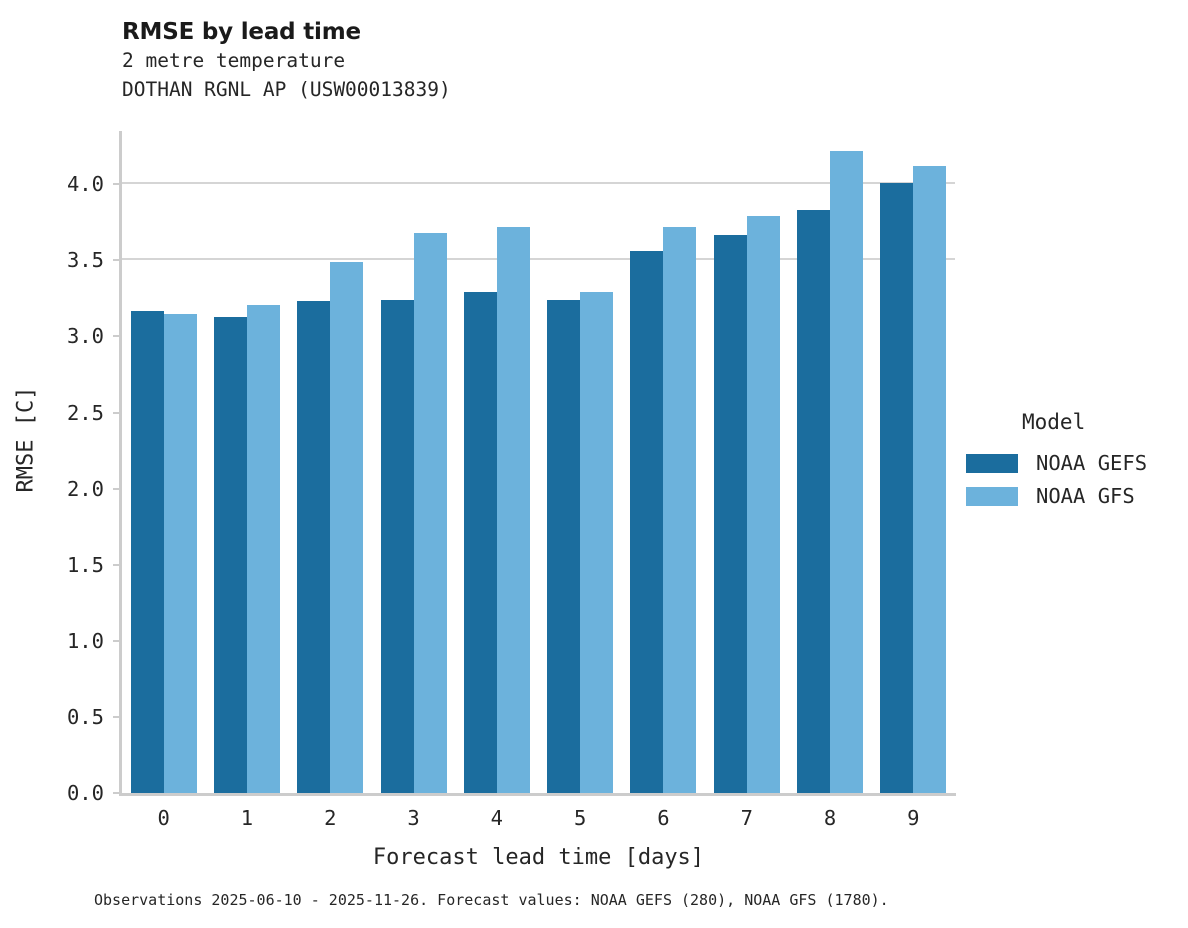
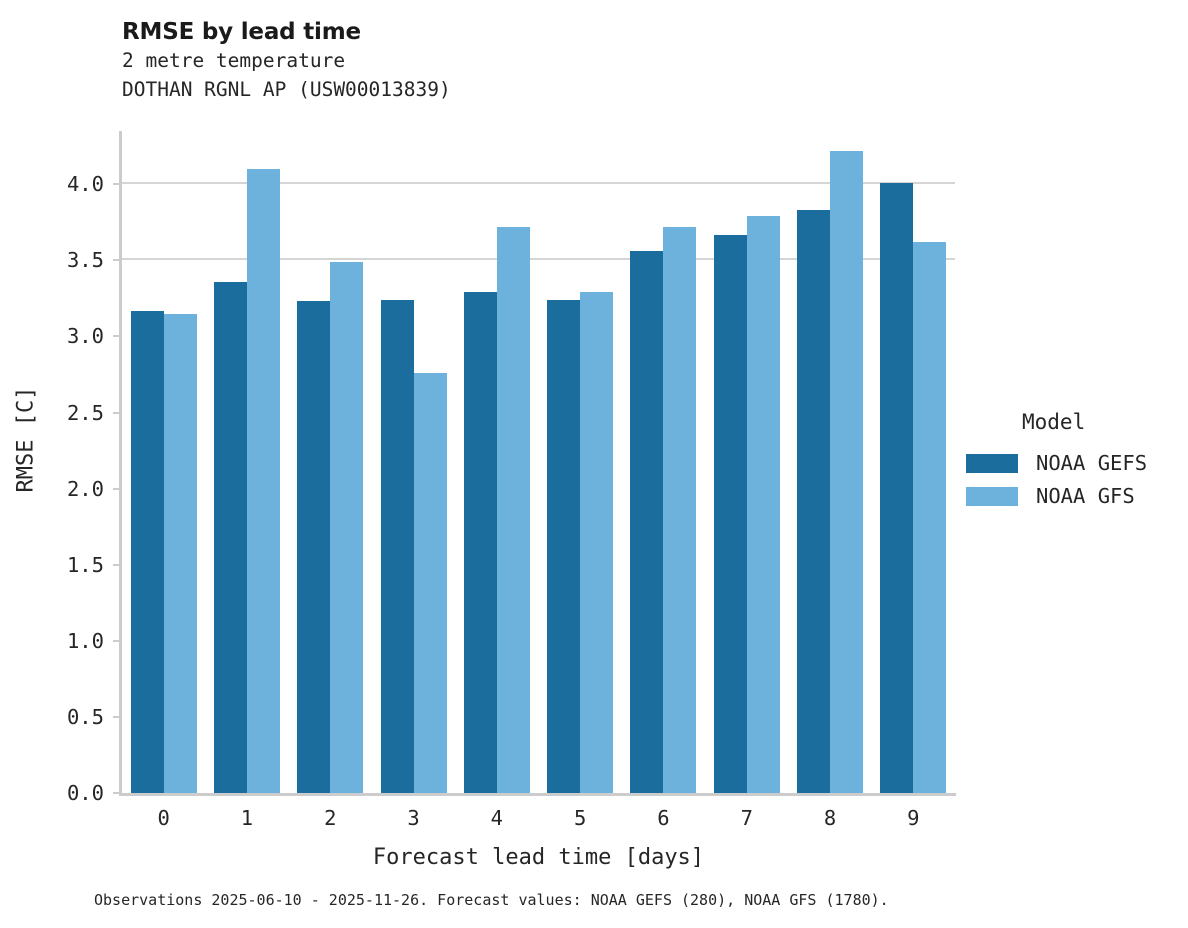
NOAA GEFS/1: 3.13 -> 3.36
NOAA GFS/1: 3.21 -> 4.10
NOAA GFS/3: 3.68 -> 2.76
NOAA GFS/9: 4.12 -> 3.62
